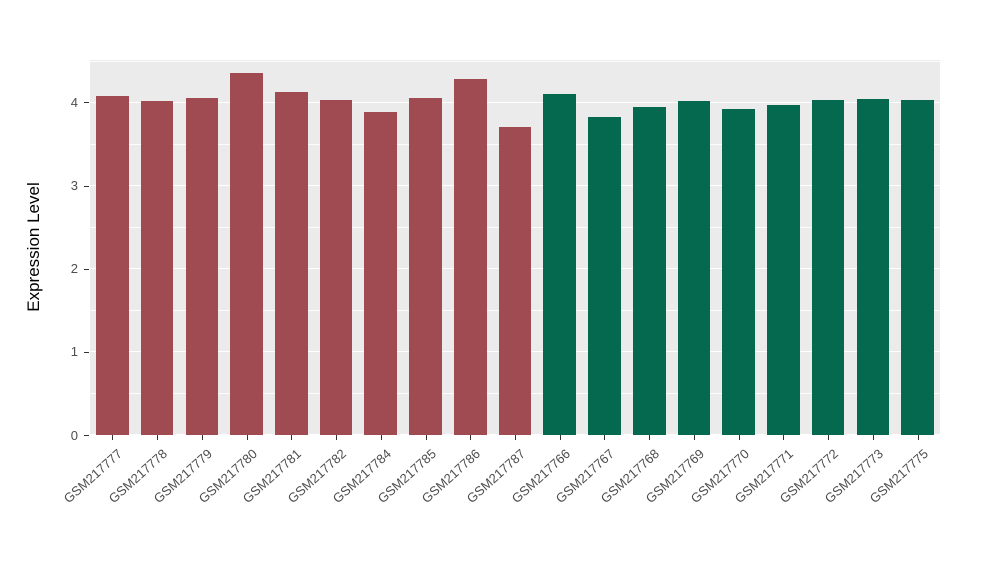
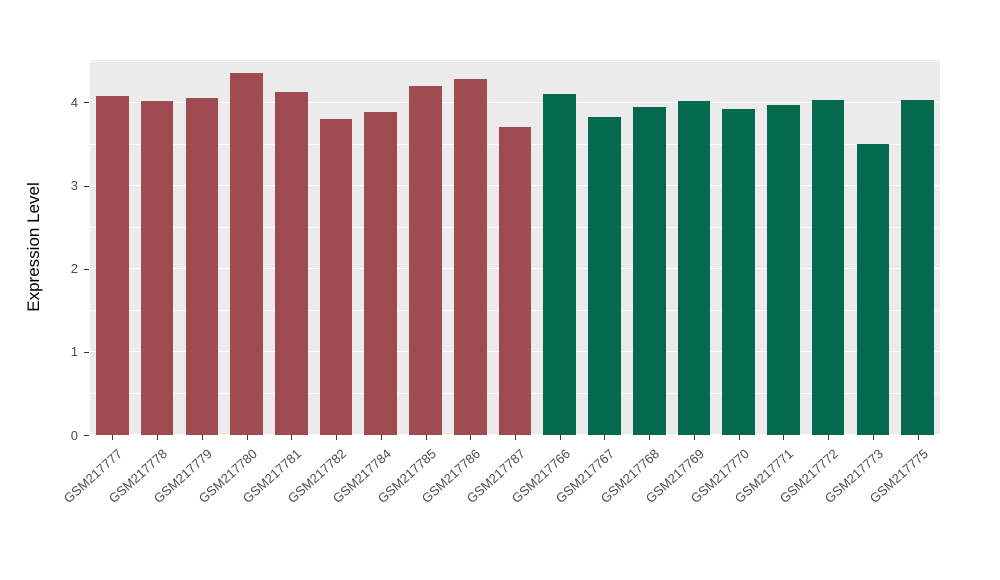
GSM217782: 4.0 -> 3.8
GSM217785: 4.0 -> 4.2
GSM217773: 4.0 -> 3.5
